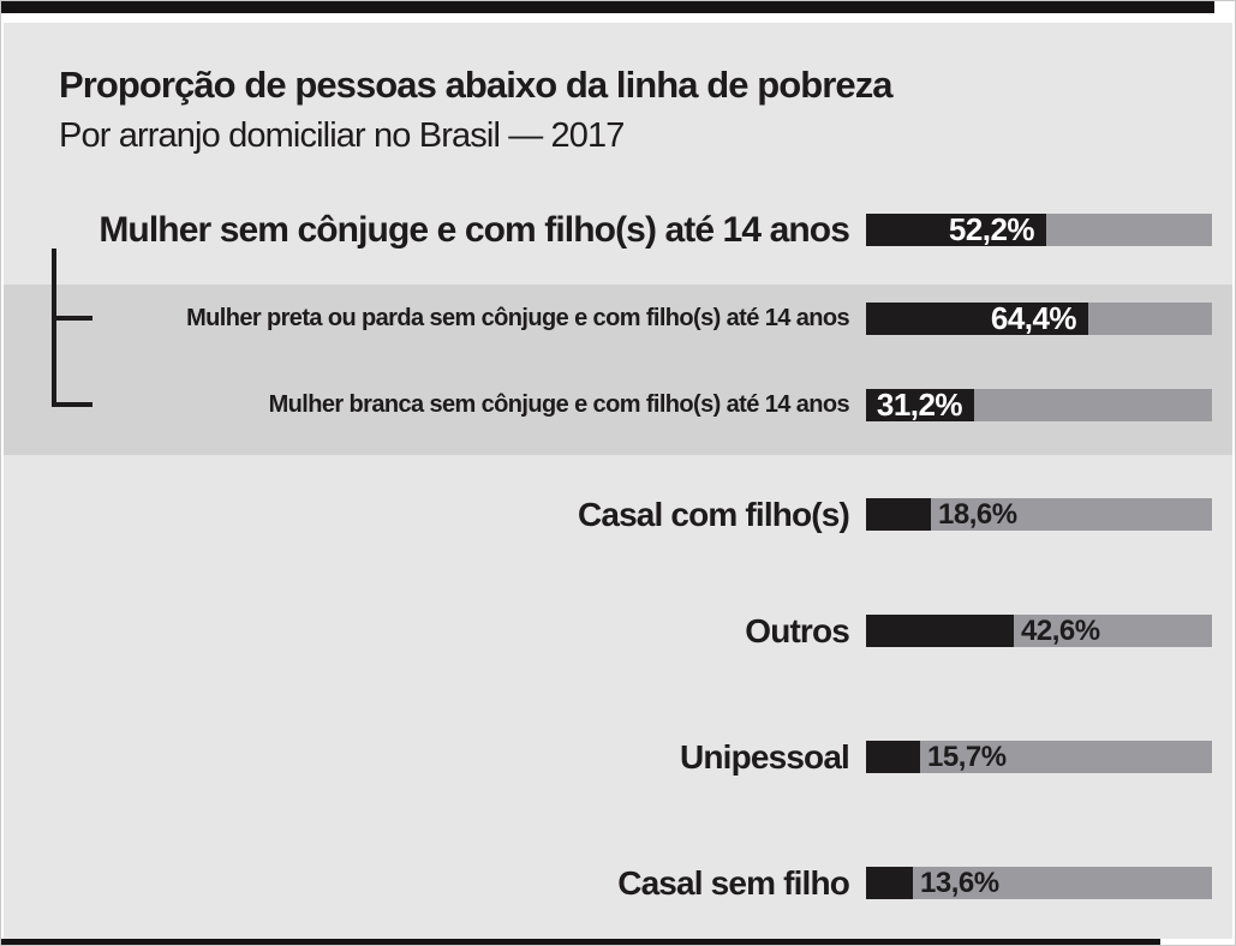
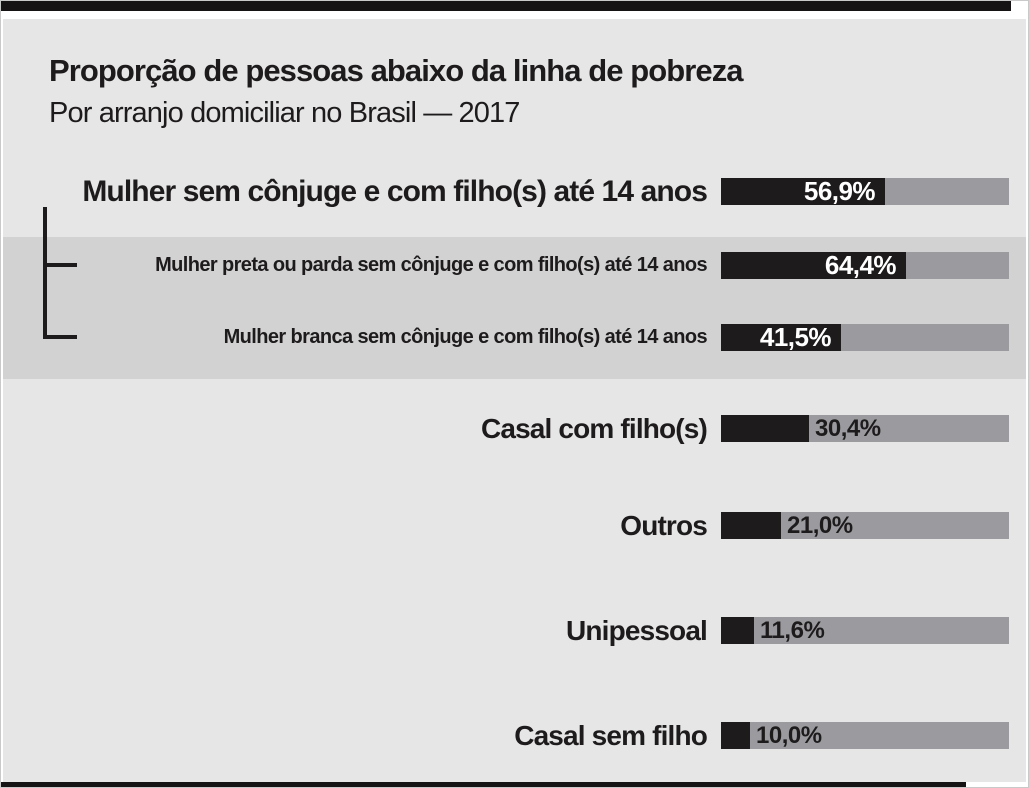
Mulher sem cônjuge e com filho(s) até 14 anos: 52,2% -> 56,9%
Mulher branca sem cônjuge e com filho(s) até 14 anos: 31,2% -> 41,5%
Casal com filho(s): 18,6% -> 30,4%
Outros: 42,6% -> 21,0%
Unipessoal: 15,7% -> 11,6%
Casal sem filho: 13,6% -> 10,0%
